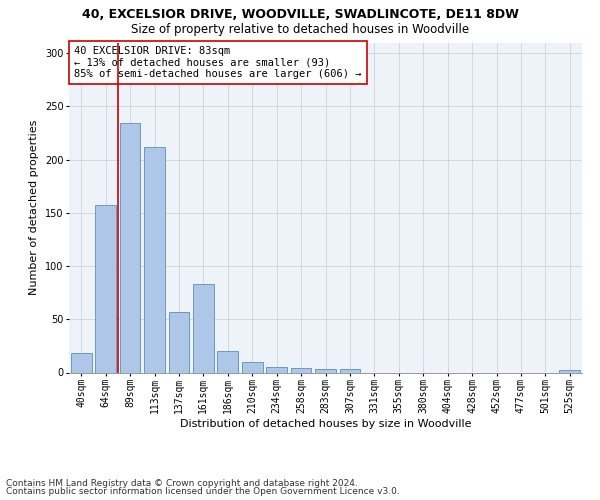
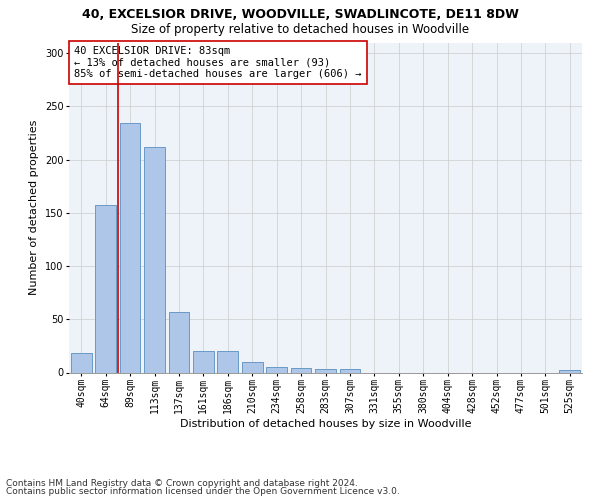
161sqm: 83 -> 20
